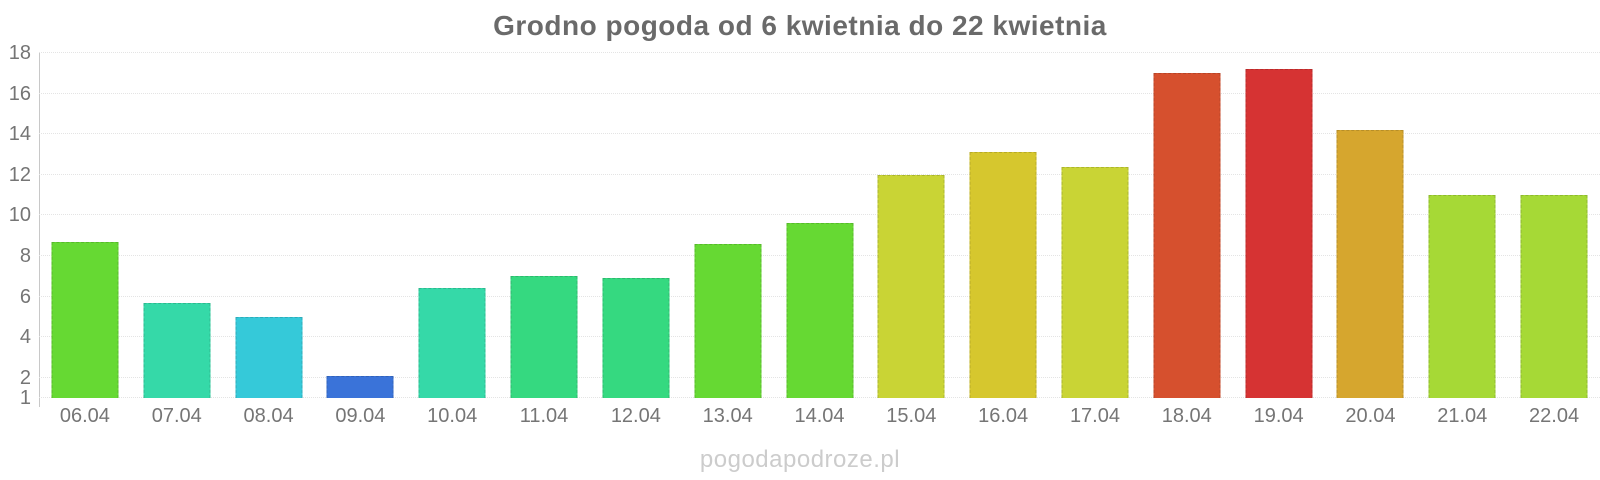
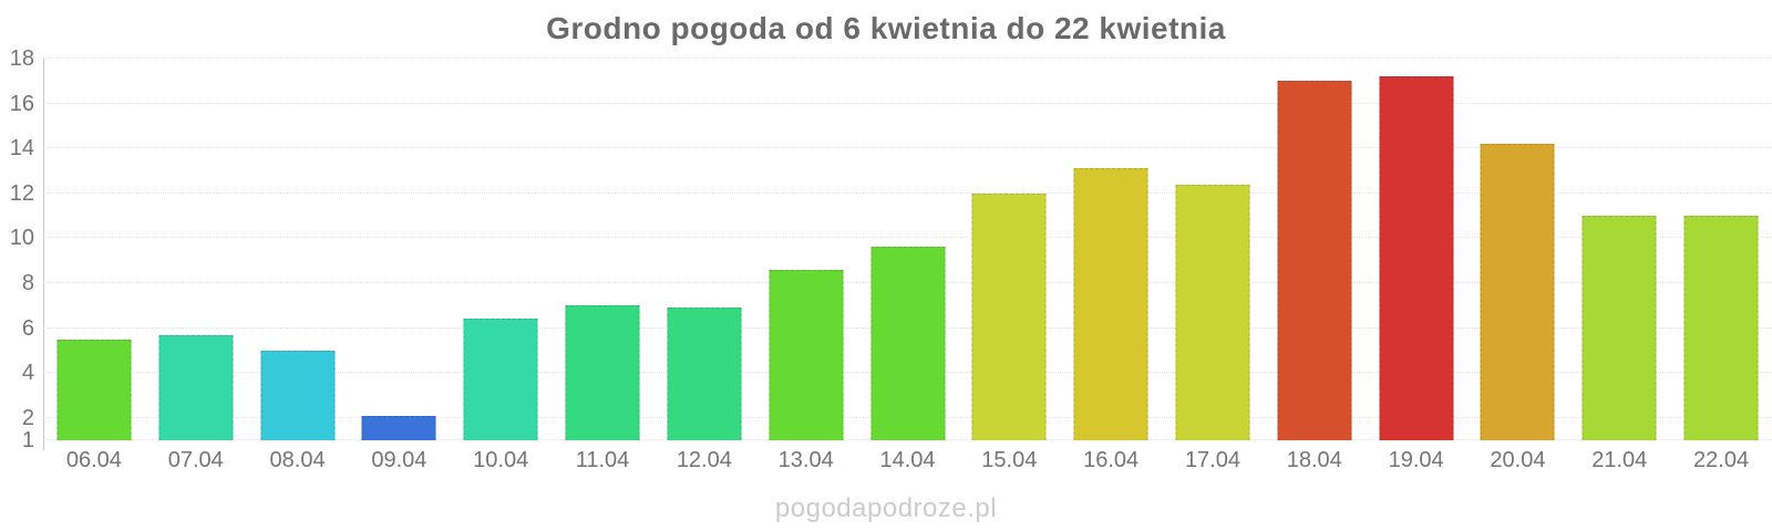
06.04: 8.7 -> 5.5
